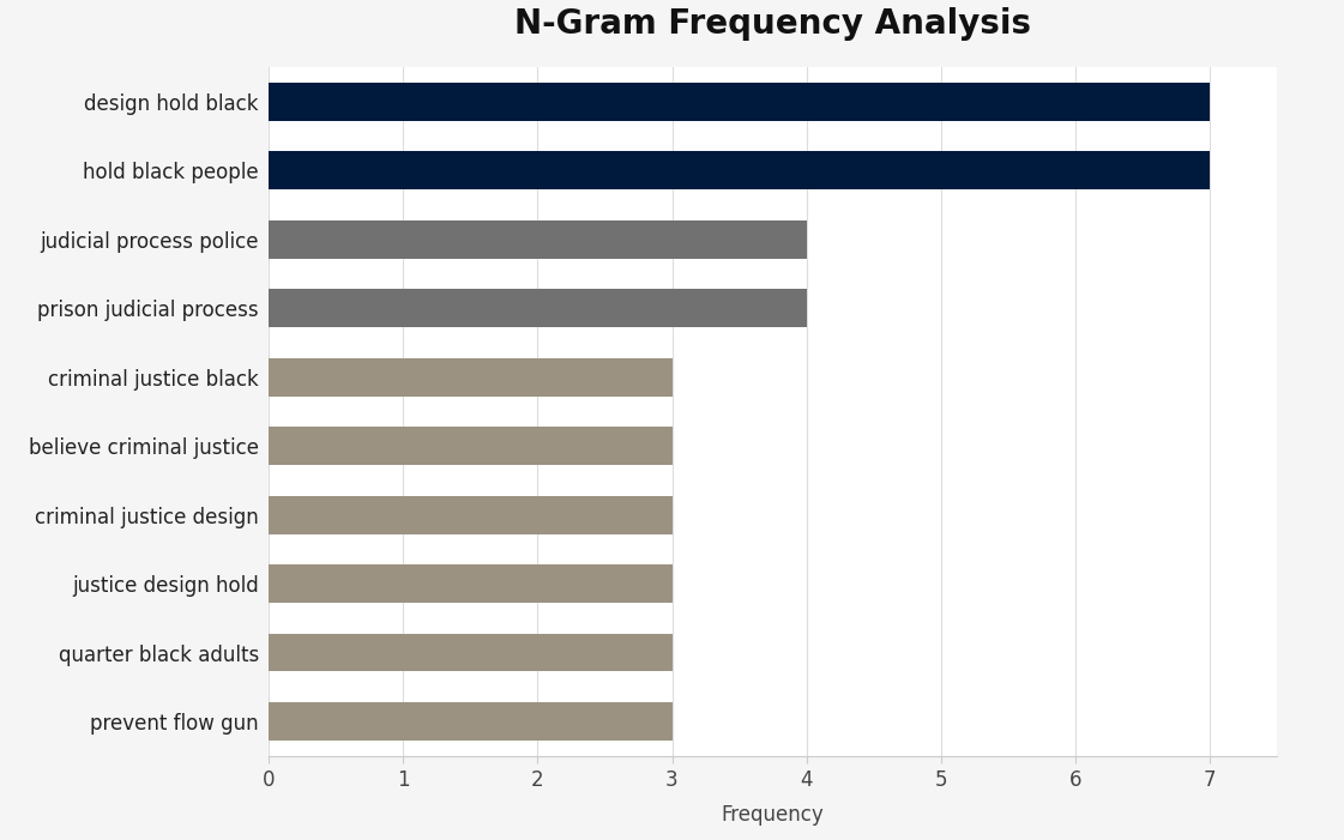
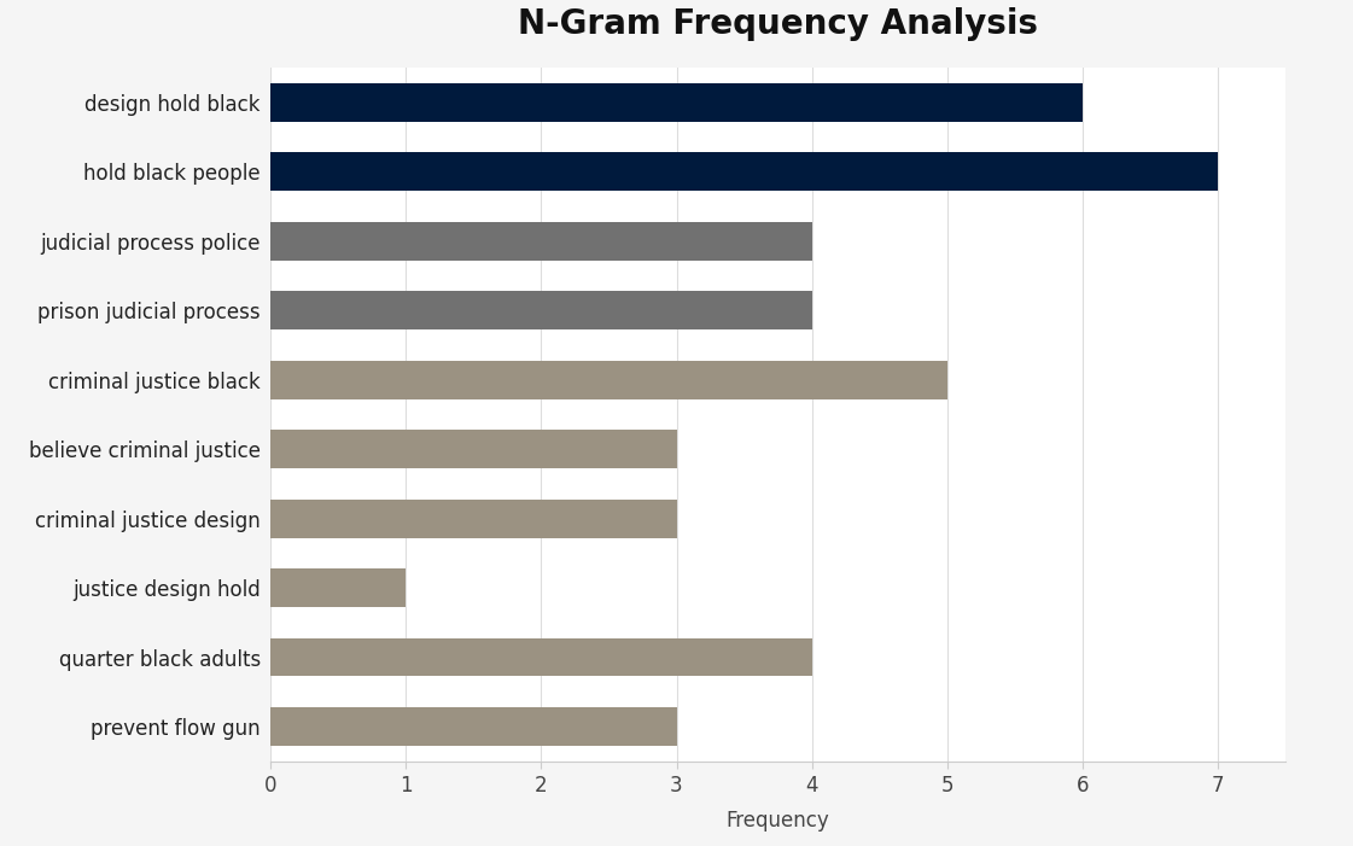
design hold black: 7 -> 6
criminal justice black: 3 -> 5
justice design hold: 3 -> 1
quarter black adults: 3 -> 4
